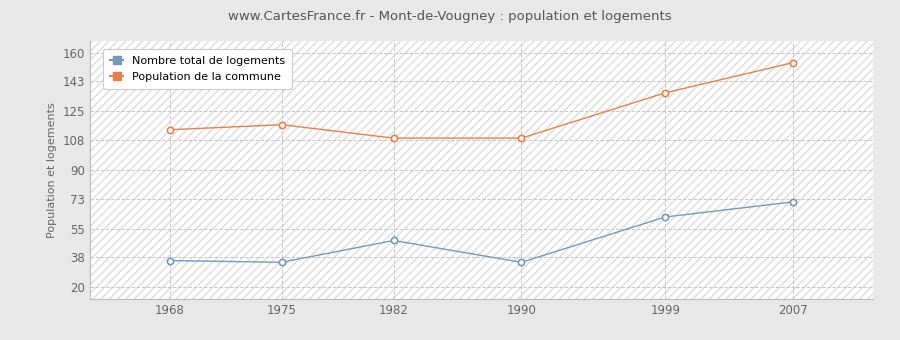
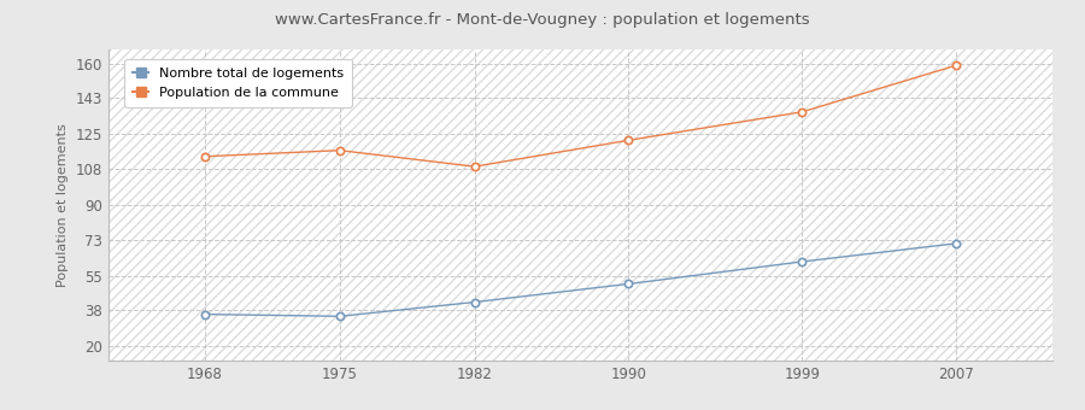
Nombre total de logements/1982: 48 -> 42
Nombre total de logements/1990: 35 -> 51
Population de la commune/1990: 109 -> 122
Population de la commune/2007: 154 -> 159
